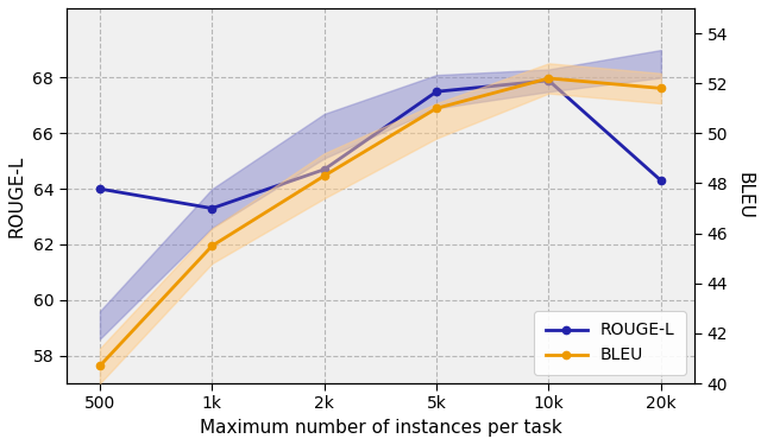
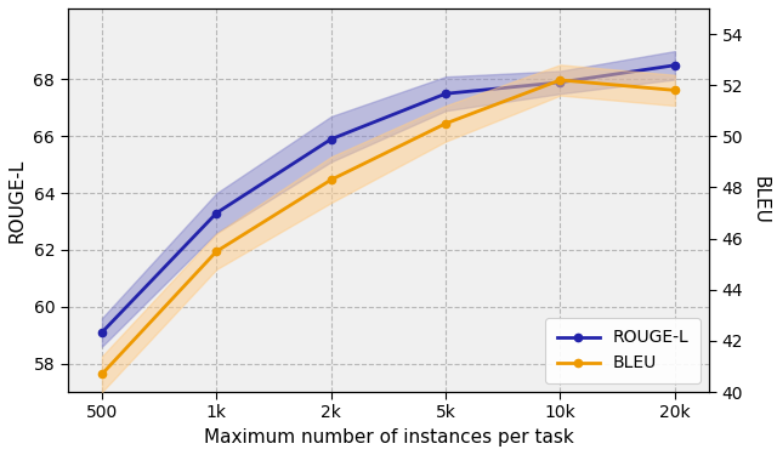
ROUGE-L/500: 64.0 -> 59.1
ROUGE-L/2k: 64.7 -> 65.9
BLEU/5k: 51.0 -> 50.5
ROUGE-L/20k: 64.3 -> 68.5
